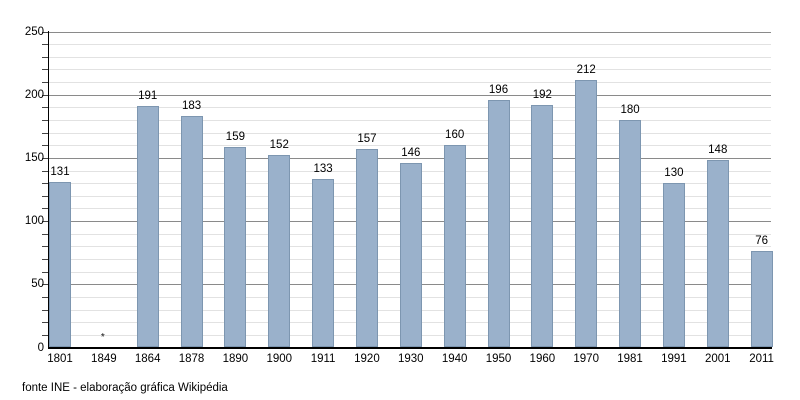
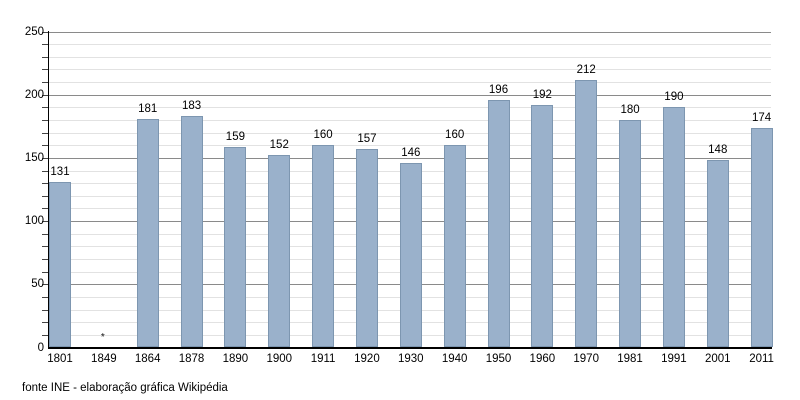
1864: 191 -> 181
1911: 133 -> 160
1991: 130 -> 190
2011: 76 -> 174
